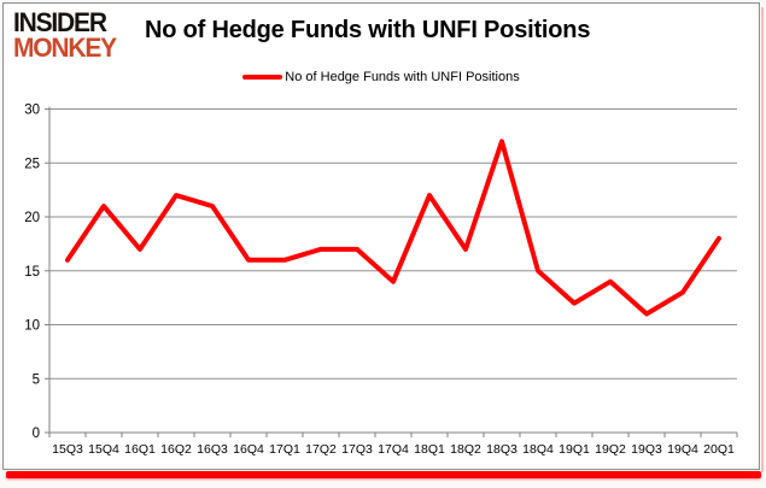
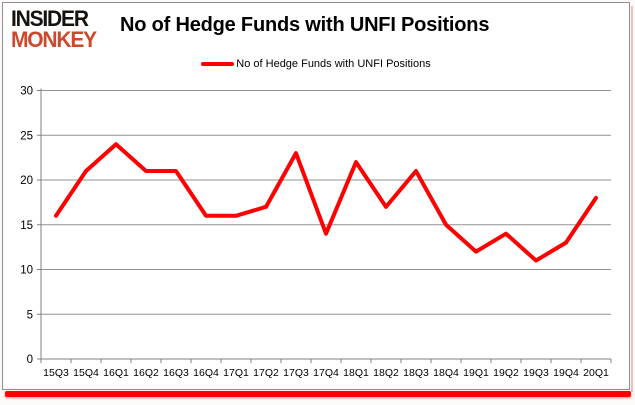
16Q1: 17 -> 24
16Q2: 22 -> 21
17Q3: 17 -> 23
18Q3: 27 -> 21
